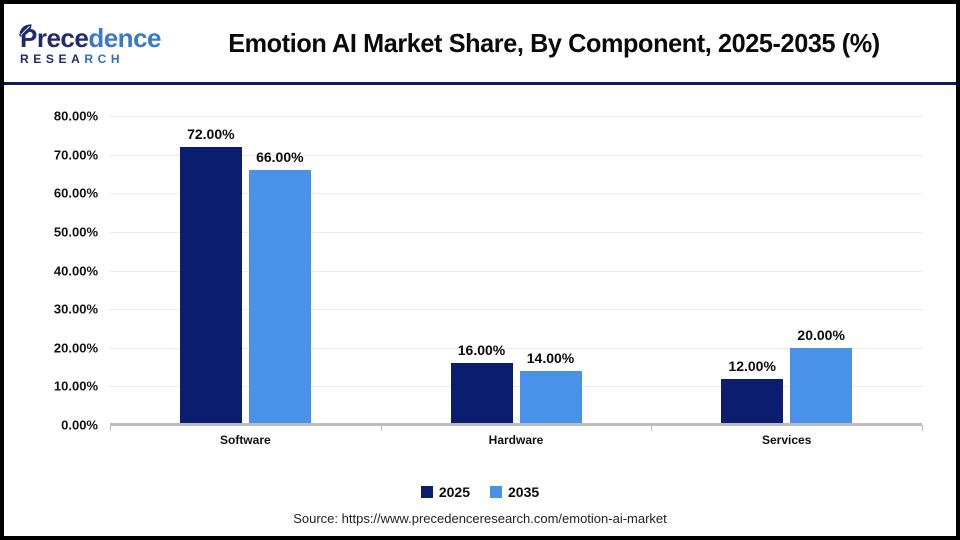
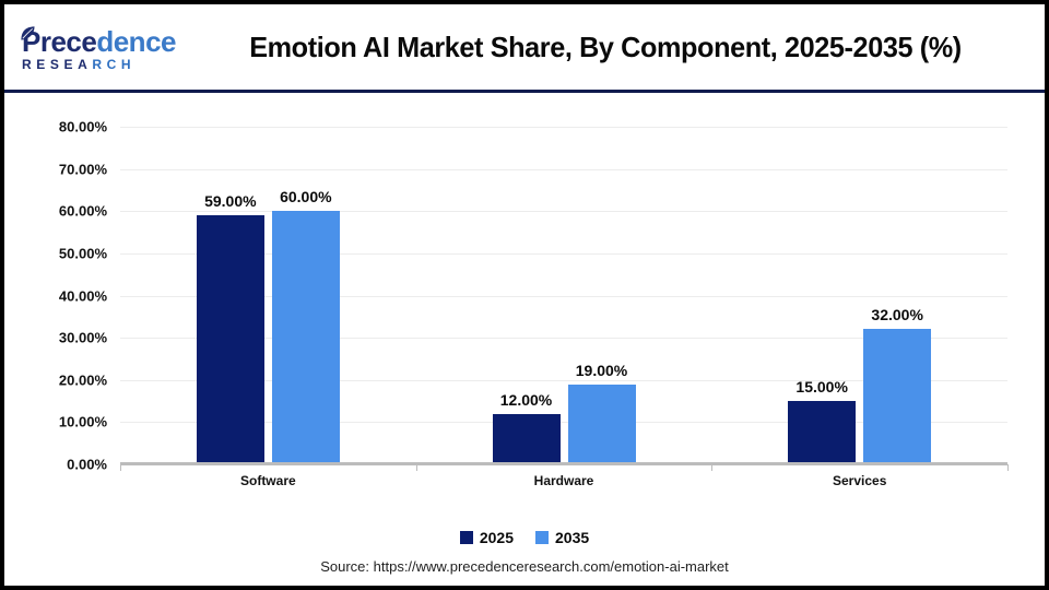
2025/Software: 72.00% -> 59.00%
2035/Software: 66.00% -> 60.00%
2025/Hardware: 16.00% -> 12.00%
2035/Hardware: 14.00% -> 19.00%
2025/Services: 12.00% -> 15.00%
2035/Services: 20.00% -> 32.00%
